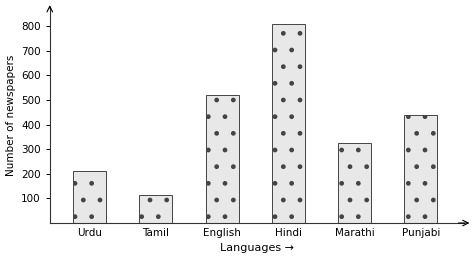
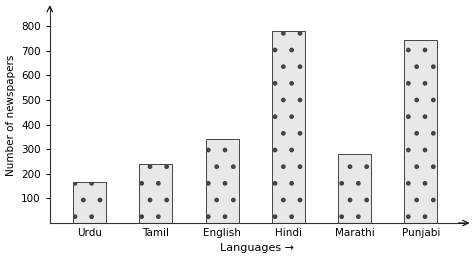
Urdu: 210 -> 165
Tamil: 115 -> 240
English: 520 -> 340
Hindi: 810 -> 780
Marathi: 325 -> 280
Punjabi: 440 -> 745
